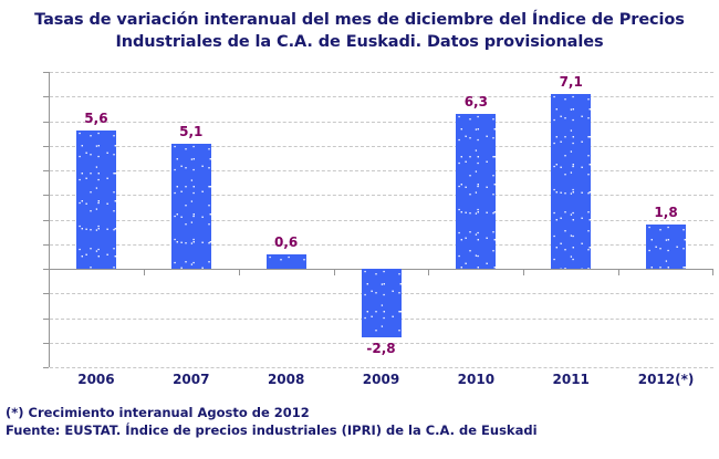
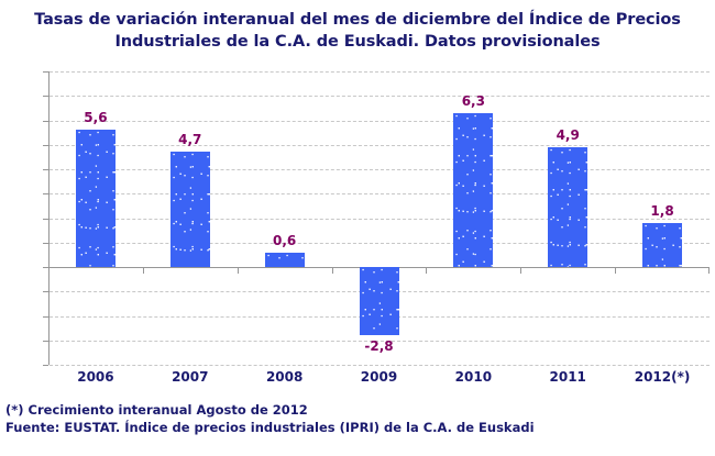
2007: 5,1 -> 4,7
2011: 7,1 -> 4,9
